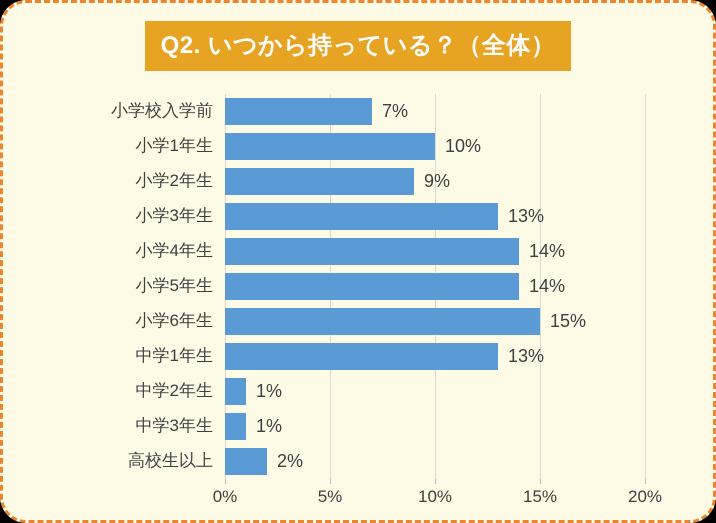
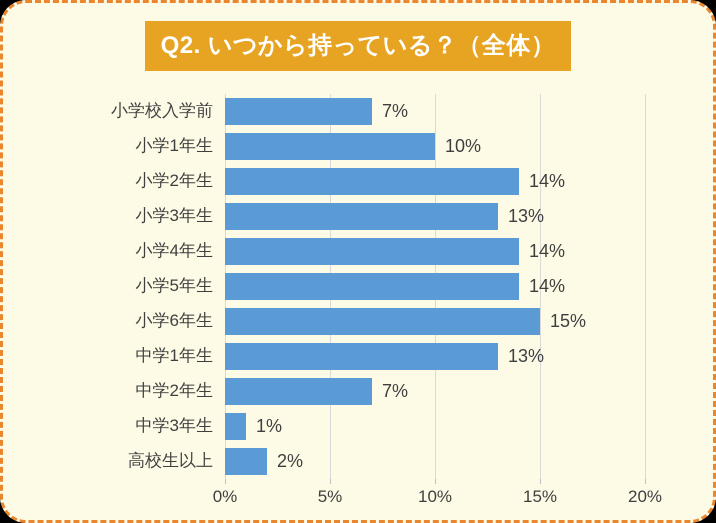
小学2年生: 9% -> 14%
中学2年生: 1% -> 7%
